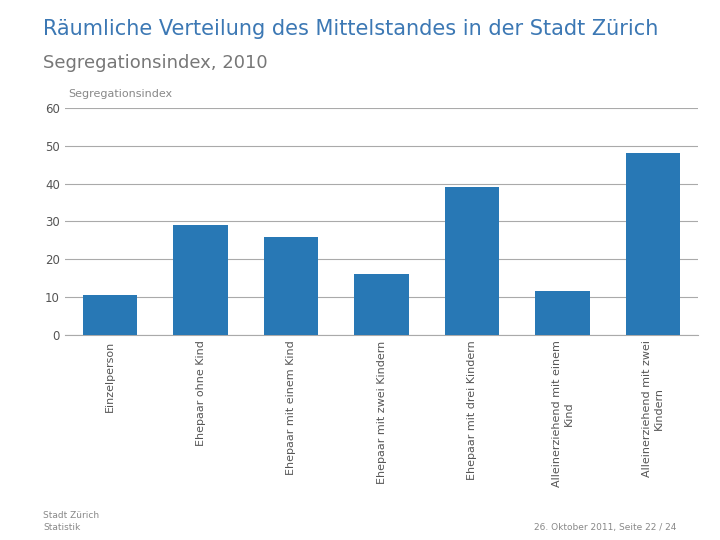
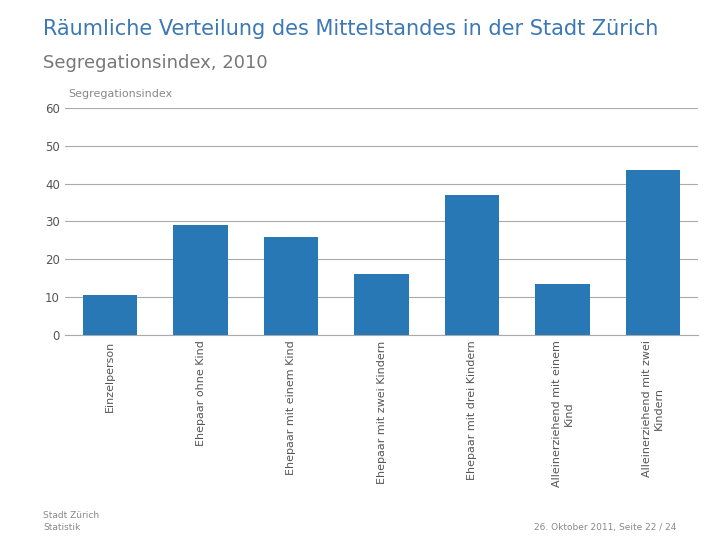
Ehepaar mit drei Kindern: 39.0 -> 37.0
Alleinerziehend mit einem Kind: 11.5 -> 13.5
Alleinerziehend mit zwei Kindern: 48.0 -> 43.5
